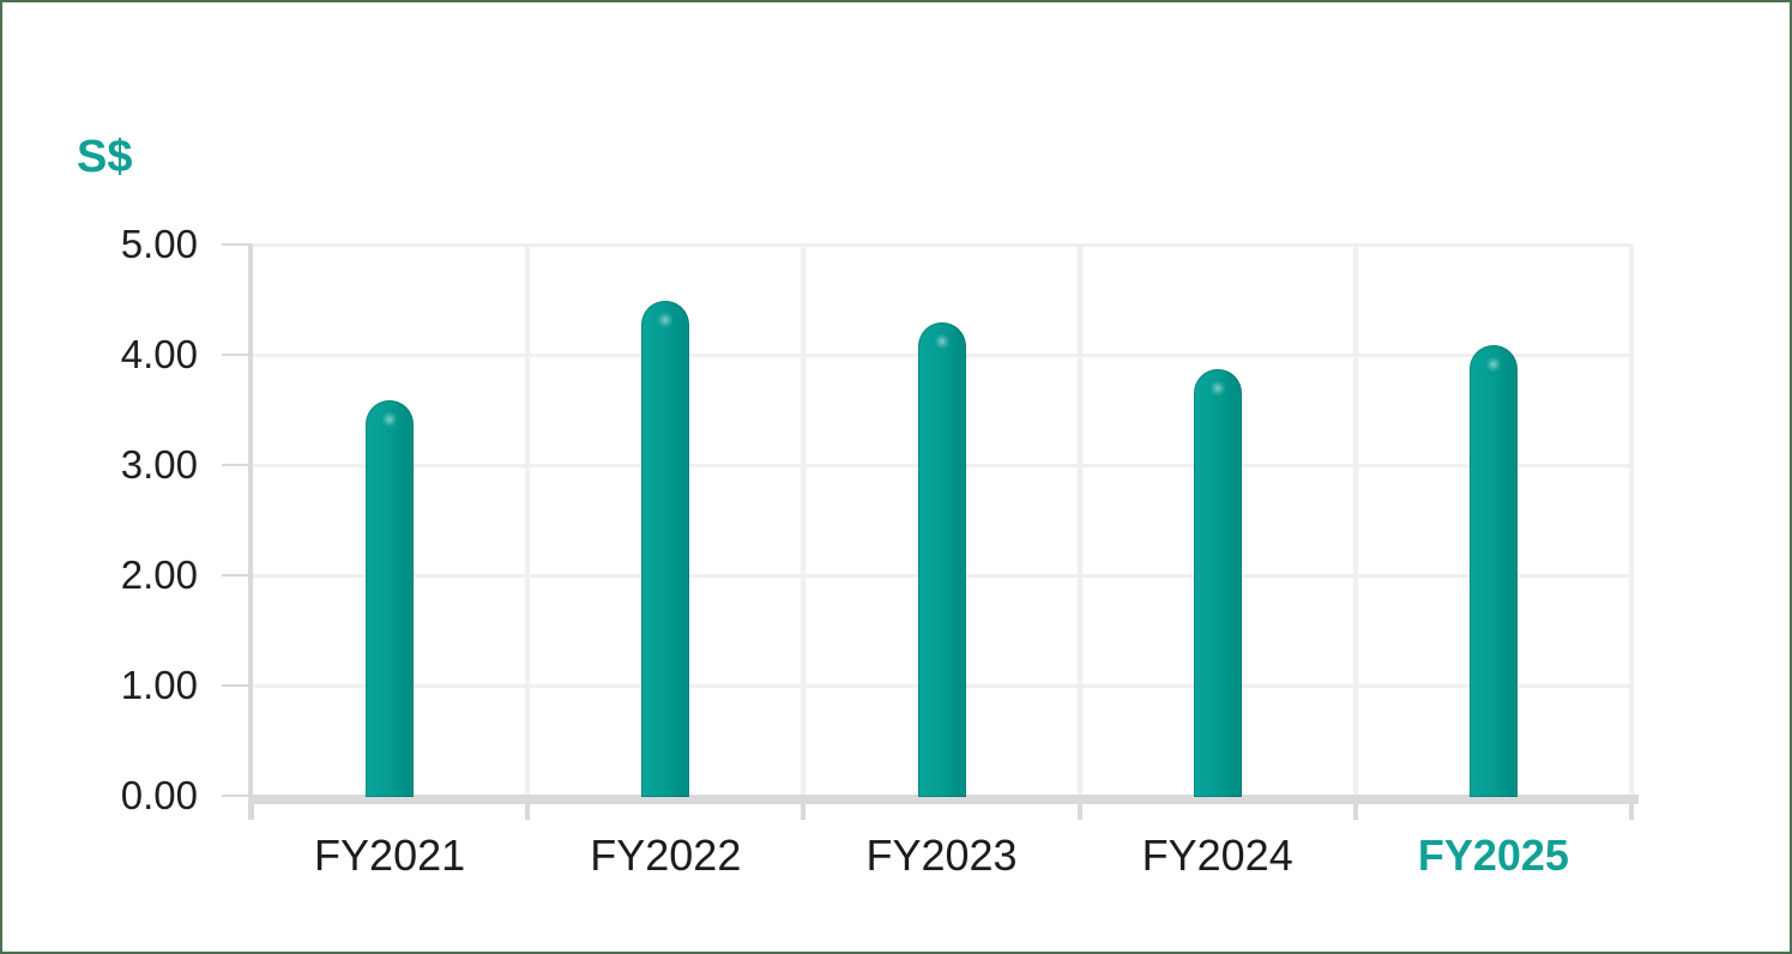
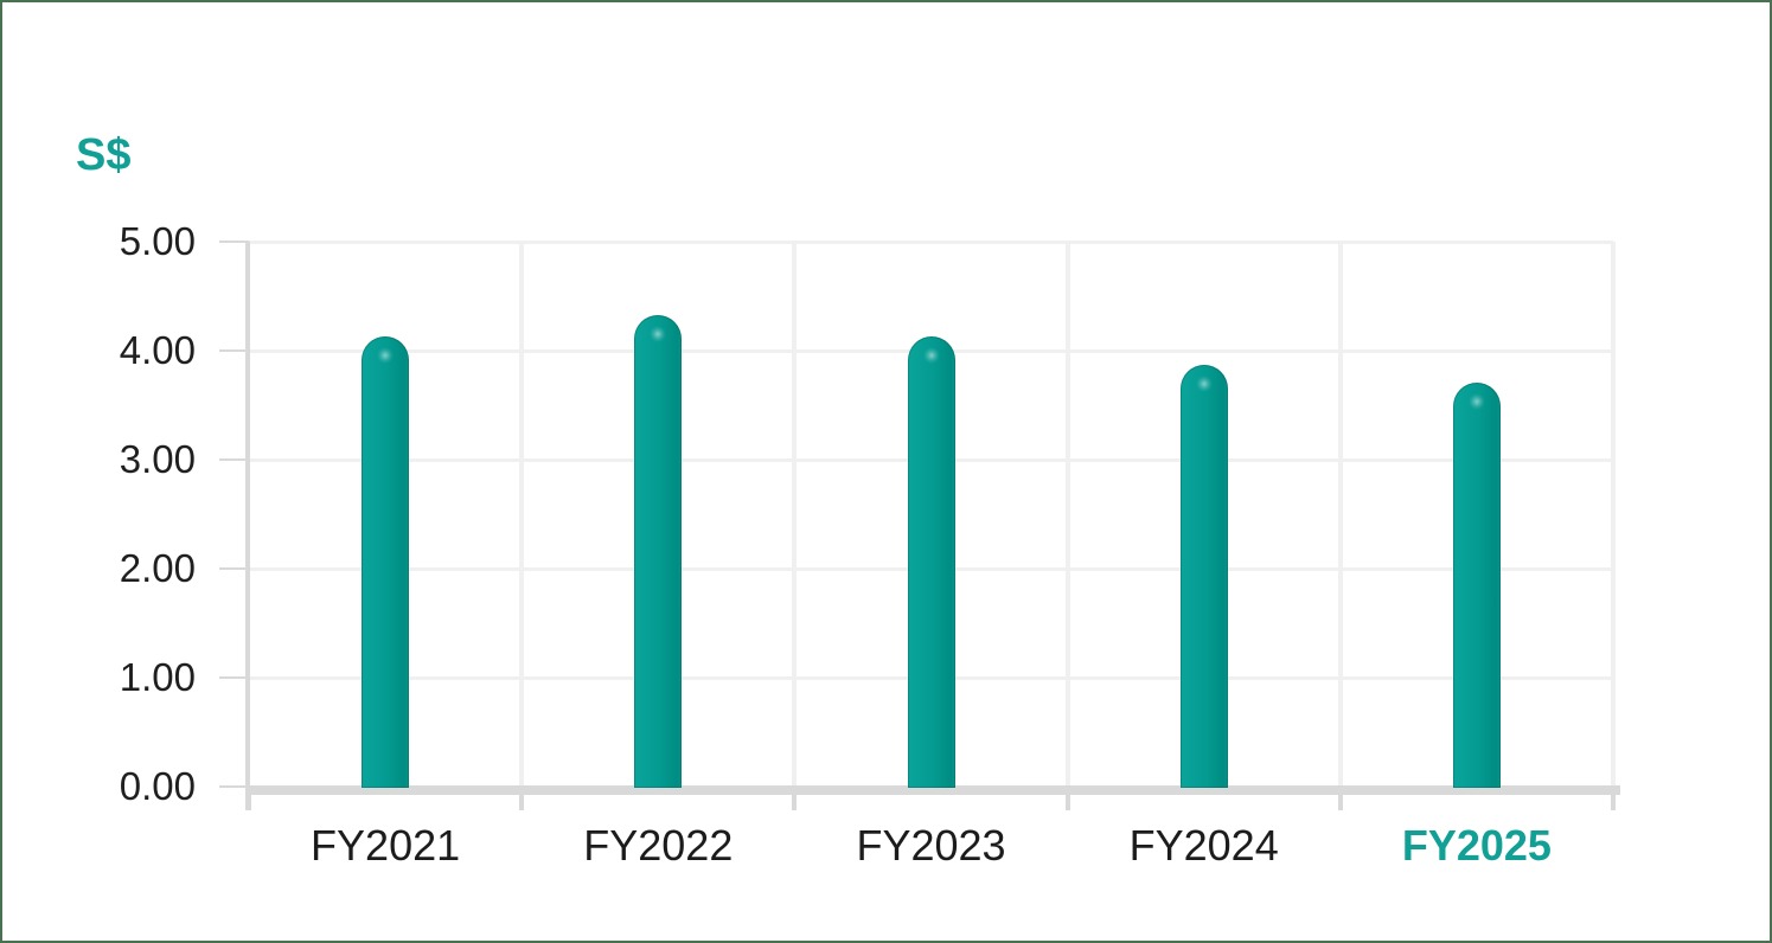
FY2021: 3.6 -> 4.1
FY2022: 4.5 -> 4.3
FY2023: 4.3 -> 4.1
FY2025: 4.1 -> 3.7
